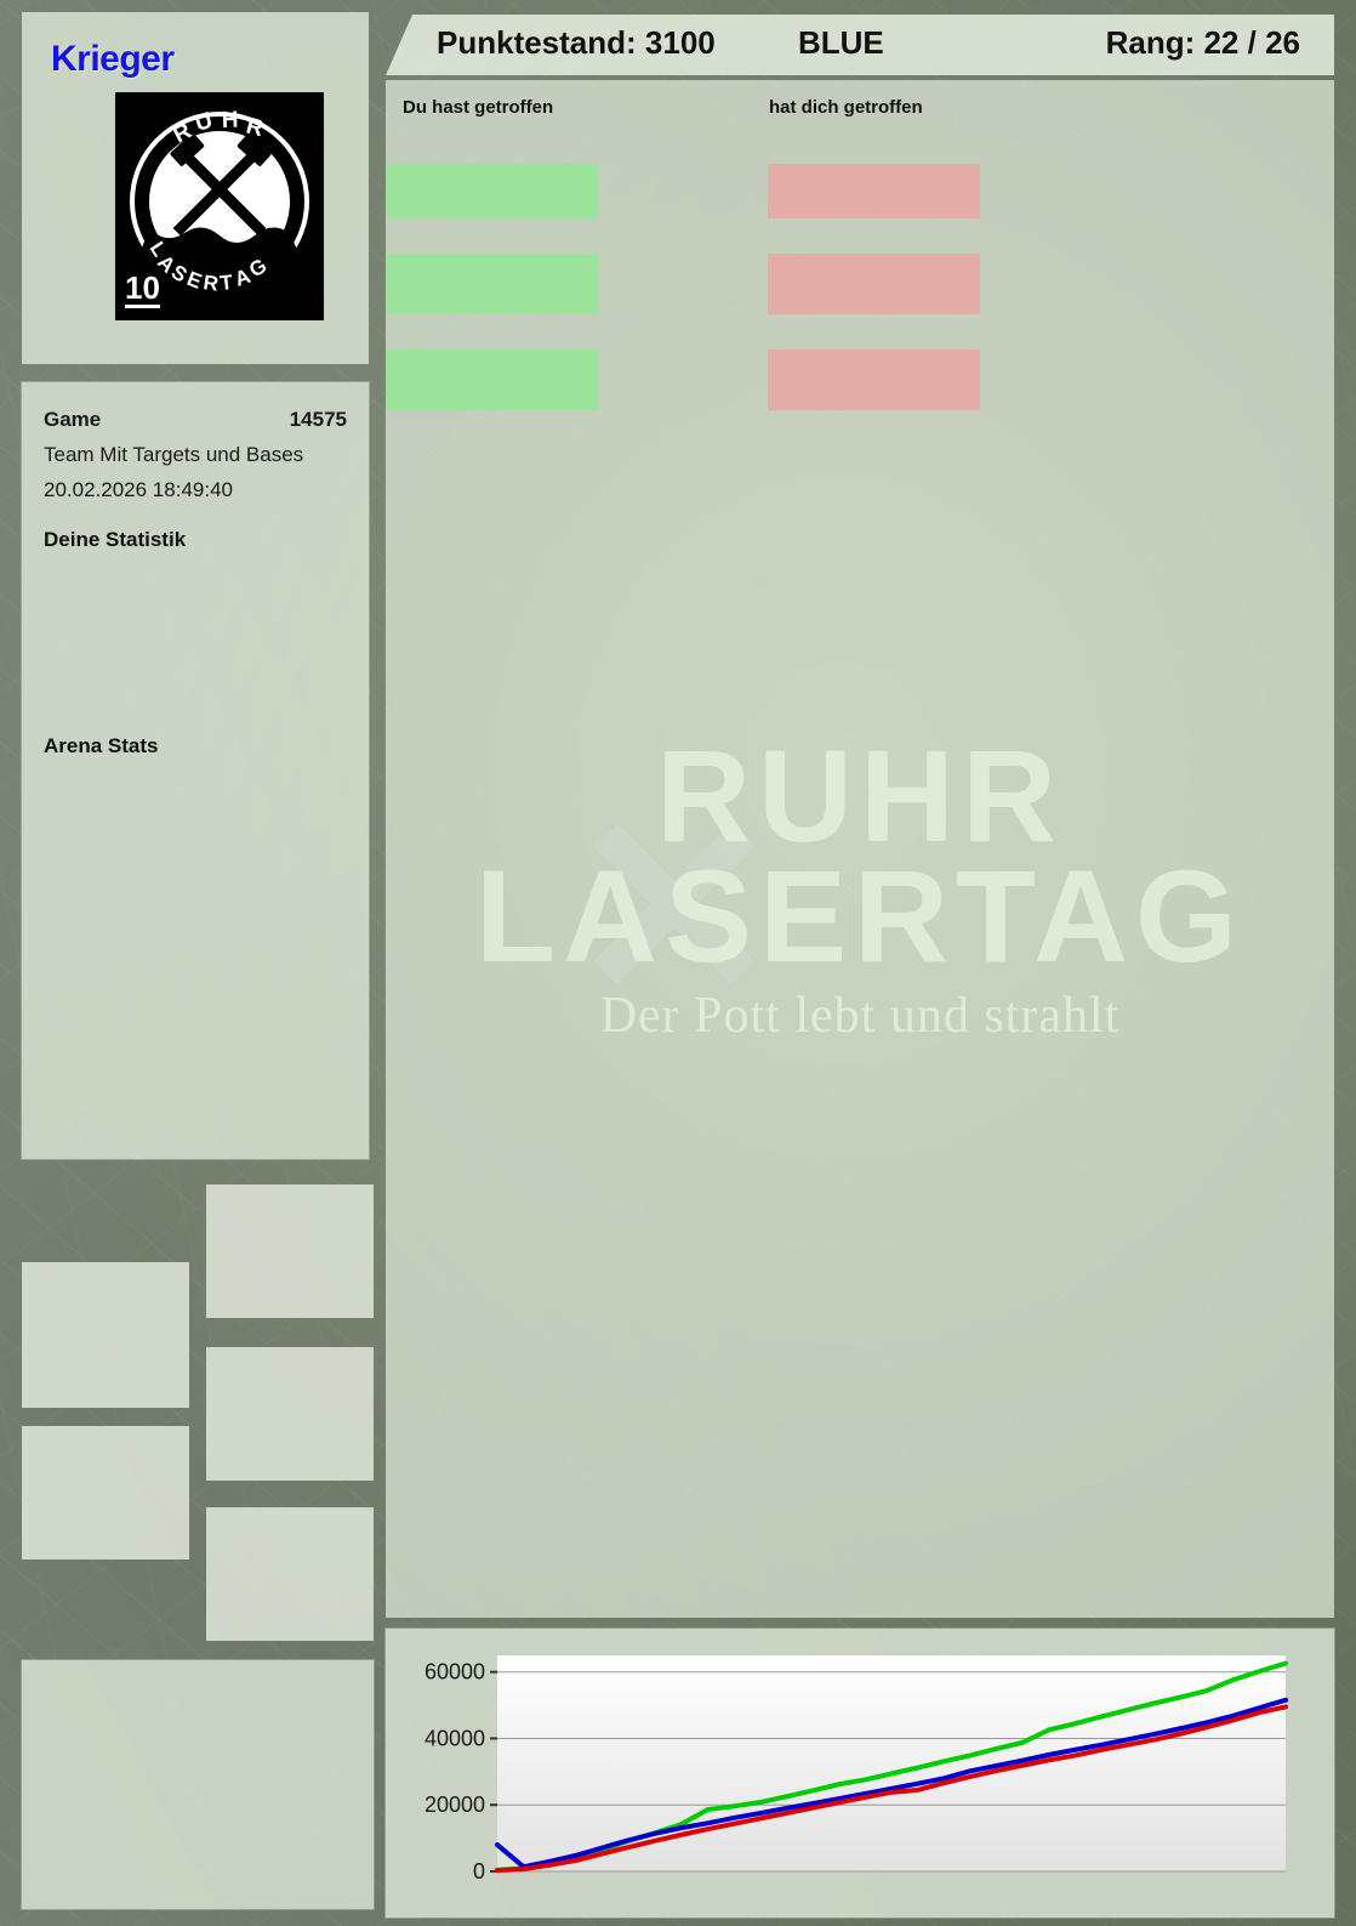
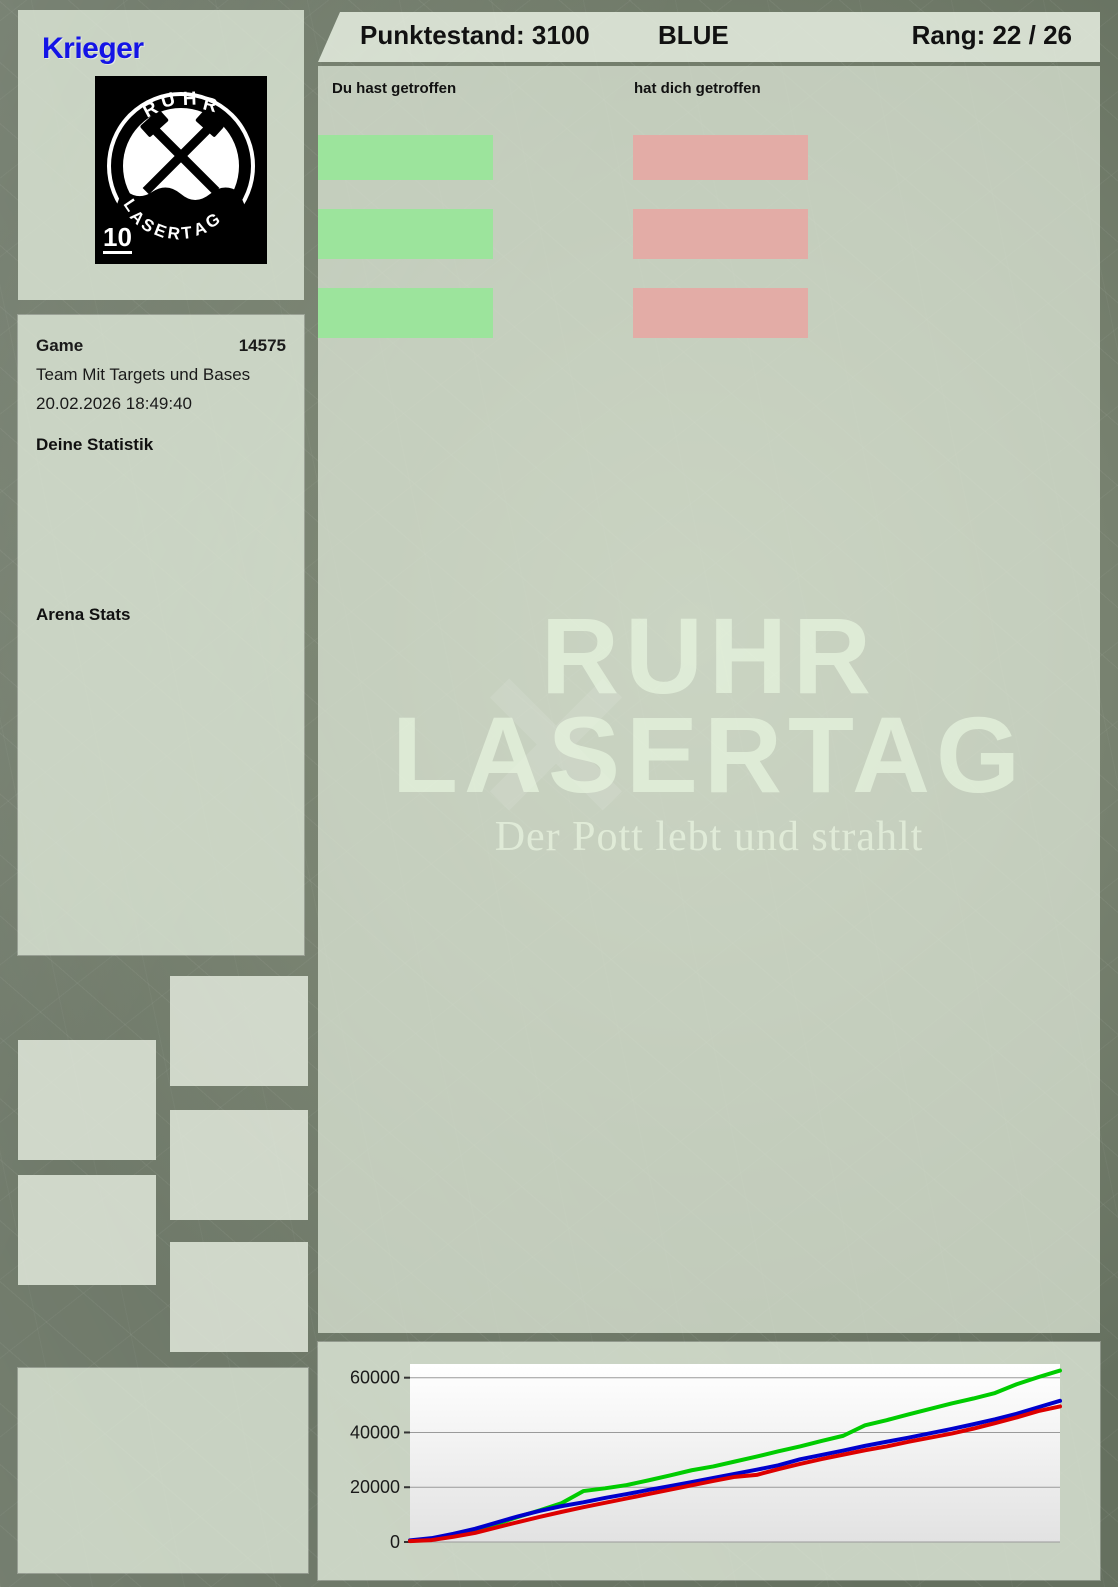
BLUE/0: 8000 -> 1000
